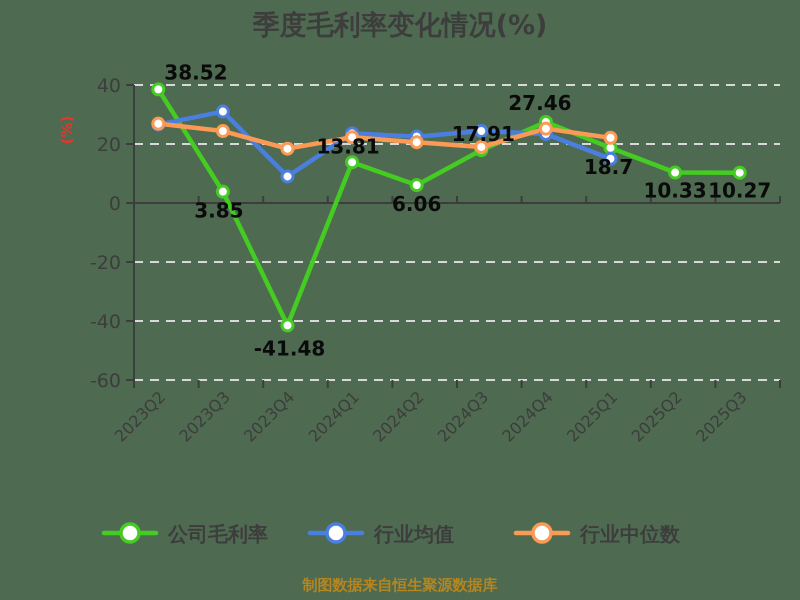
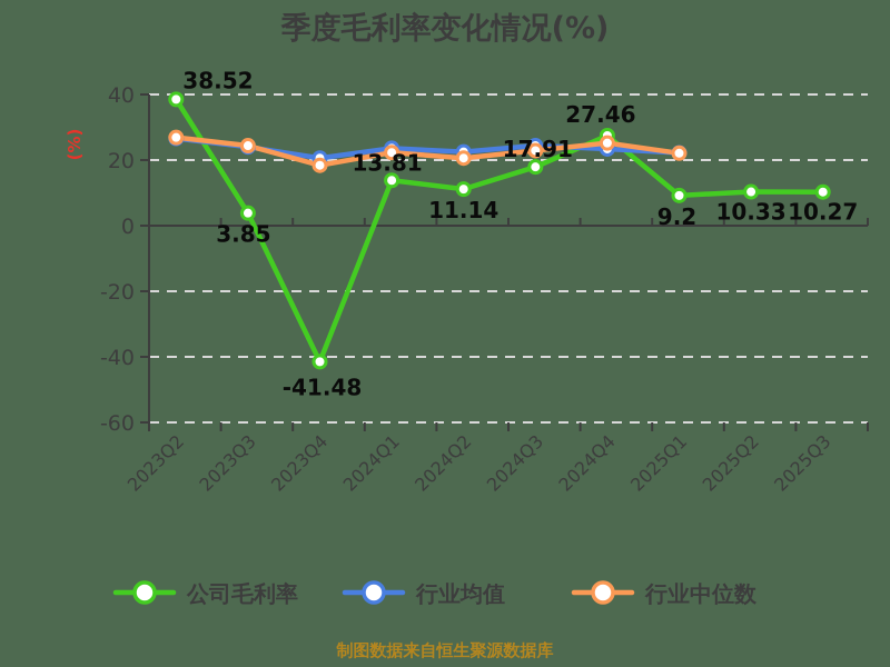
行业均值/2023Q3: 31 -> 24
行业均值/2023Q4: 9 -> 21
公司毛利率/2024Q2: 6.06 -> 11.14
行业中位数/2024Q3: 19 -> 23
公司毛利率/2025Q1: 18.7 -> 9.2
行业均值/2025Q1: 15 -> 22
